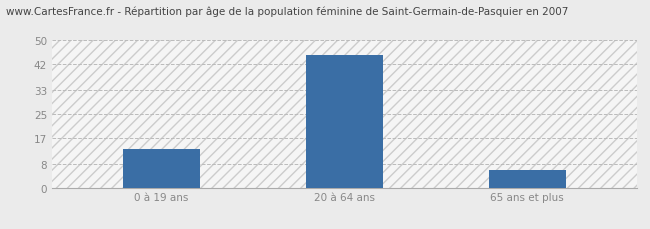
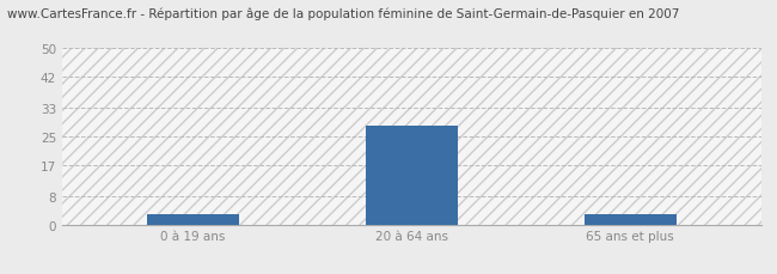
0 à 19 ans: 13 -> 3
20 à 64 ans: 45 -> 28
65 ans et plus: 6 -> 3
